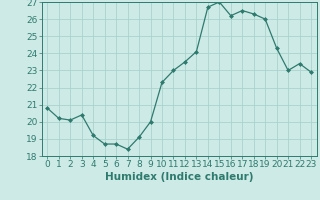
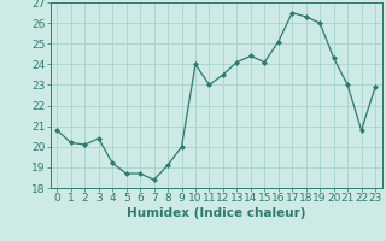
10: 22.3 -> 24.0
14: 26.7 -> 24.4
15: 27.0 -> 24.1
16: 26.2 -> 25.1
22: 23.4 -> 20.8
